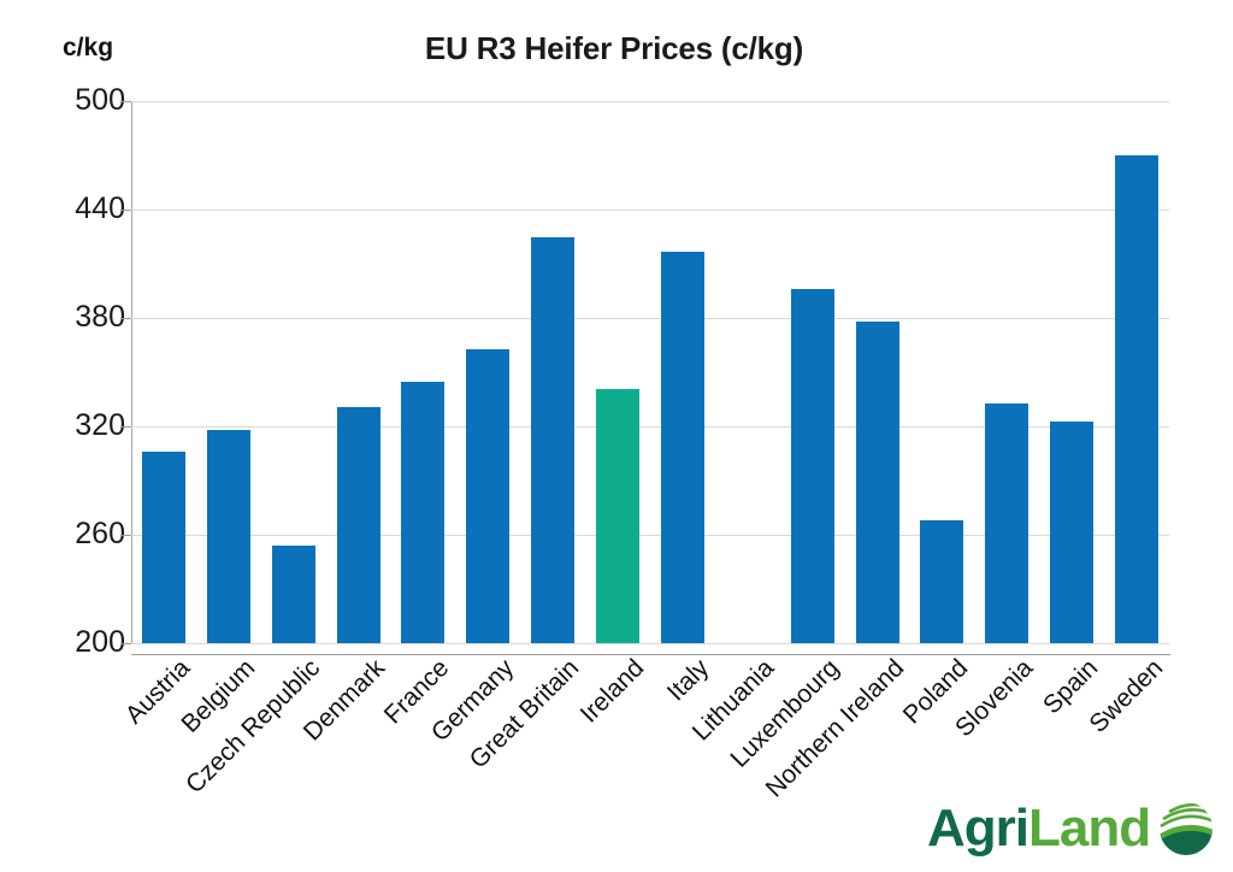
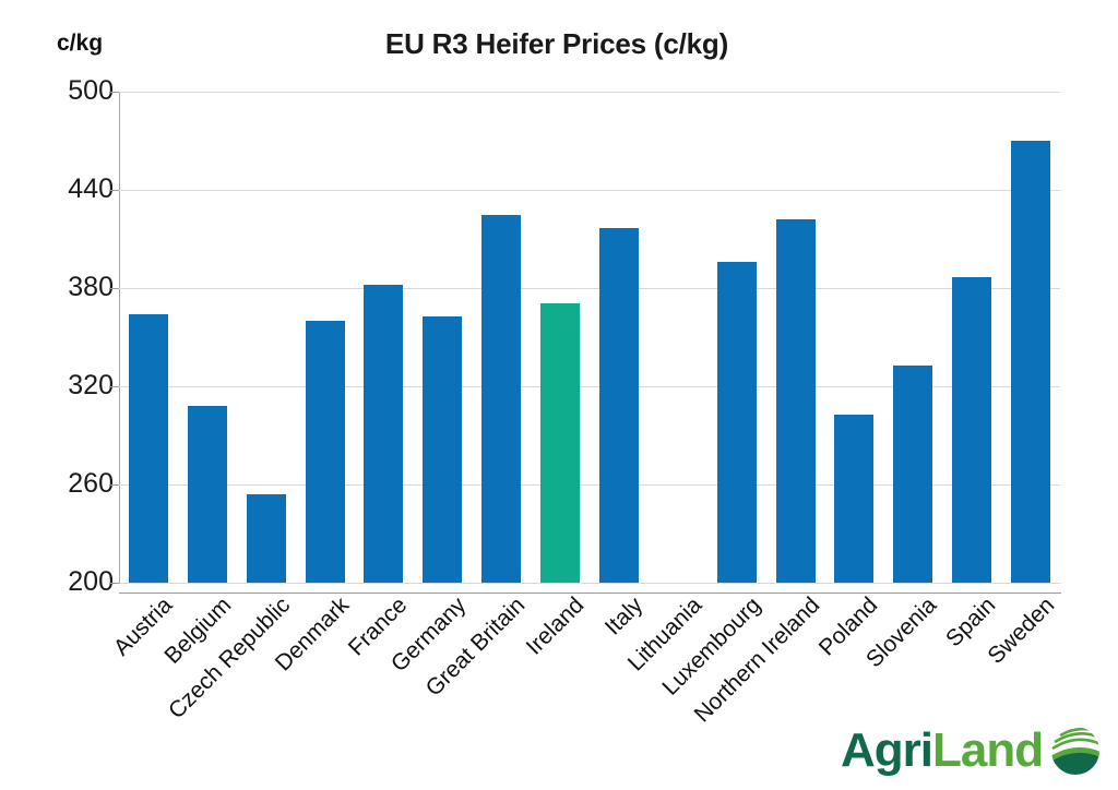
Austria: 306 -> 364
Belgium: 318 -> 308
Denmark: 331 -> 360
France: 345 -> 382
Ireland: 341 -> 371
Northern Ireland: 378 -> 422
Poland: 268 -> 303
Spain: 323 -> 387
